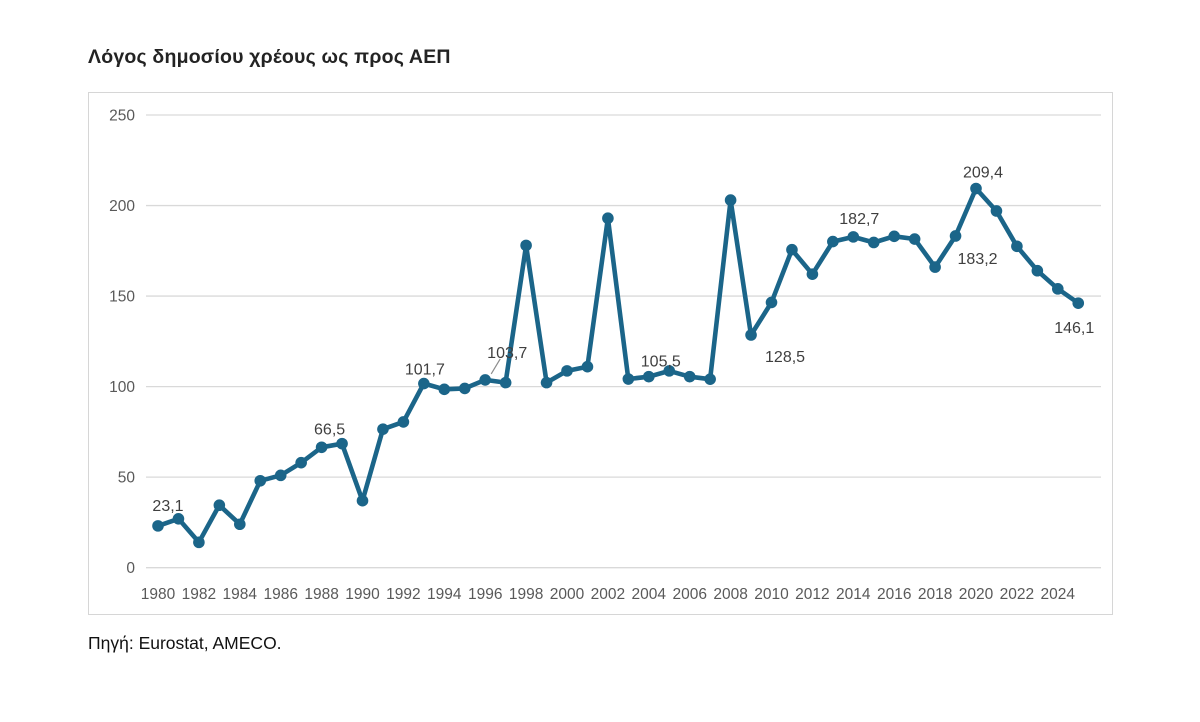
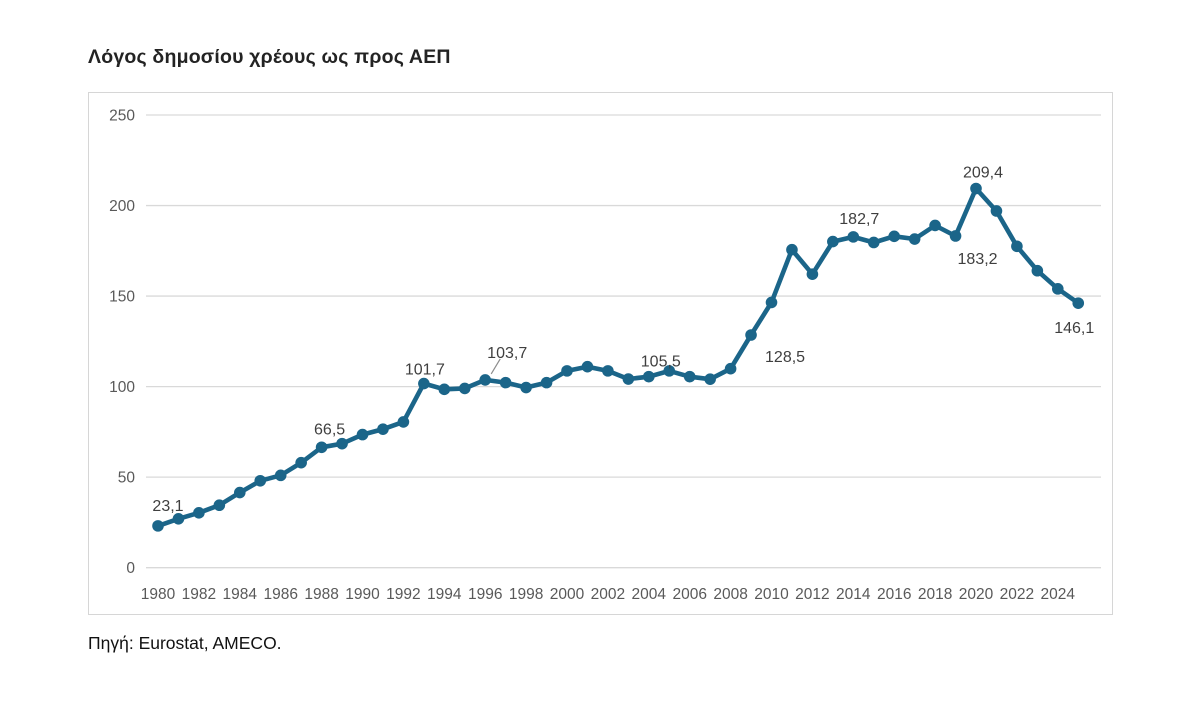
1982: 14 -> 30
1984: 24 -> 42
1990: 37 -> 74
1998: 178 -> 100
2002: 193 -> 109
2008: 203 -> 110
2018: 166 -> 189
